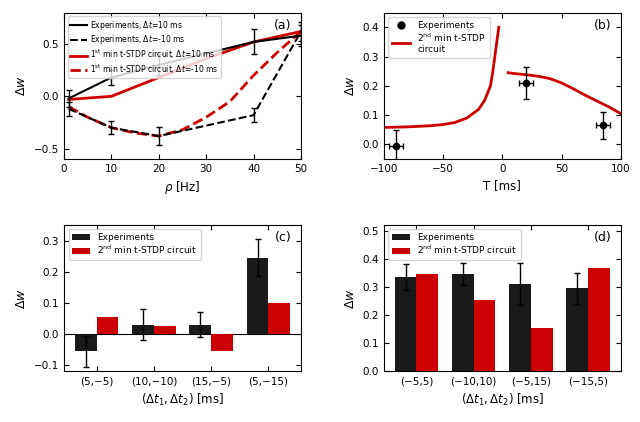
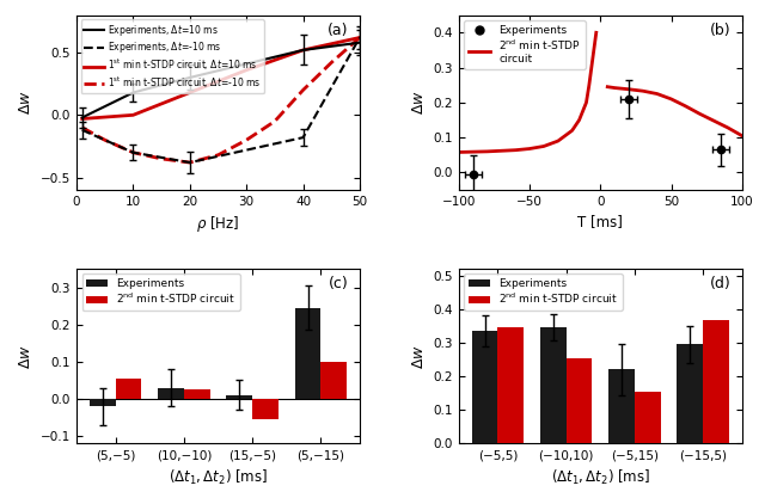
Experiments/(5,−5): -0.055 -> -0.020
Experiments/(15,−5): 0.030 -> 0.010
Experiments/(−5,15): 0.310 -> 0.220
